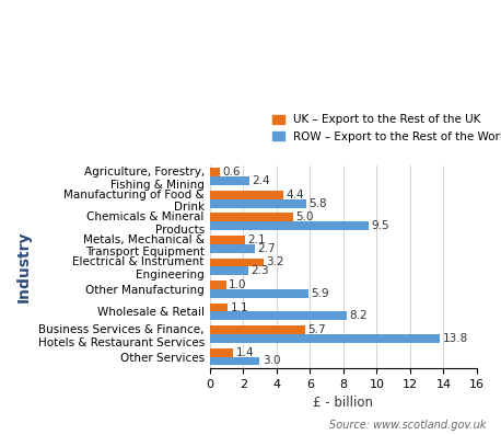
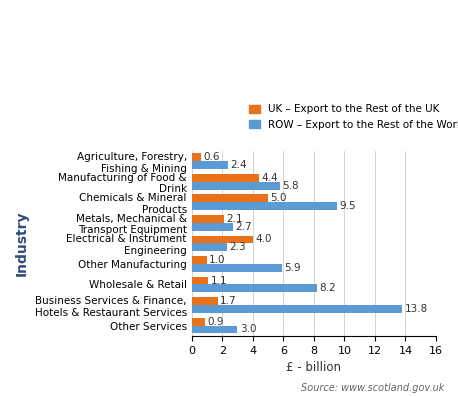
UK – Export to the Rest of the UK/Electrical & Instrument Engineering: 3.2 -> 4.0
UK – Export to the Rest of the UK/Business Services & Finance, Hotels & Restaurant Services: 5.7 -> 1.7
UK – Export to the Rest of the UK/Other Services: 1.4 -> 0.9
